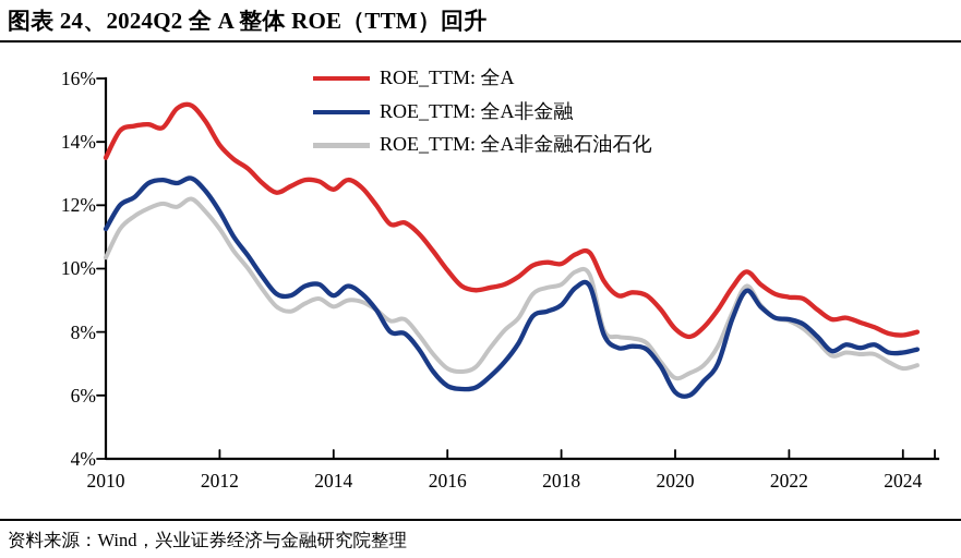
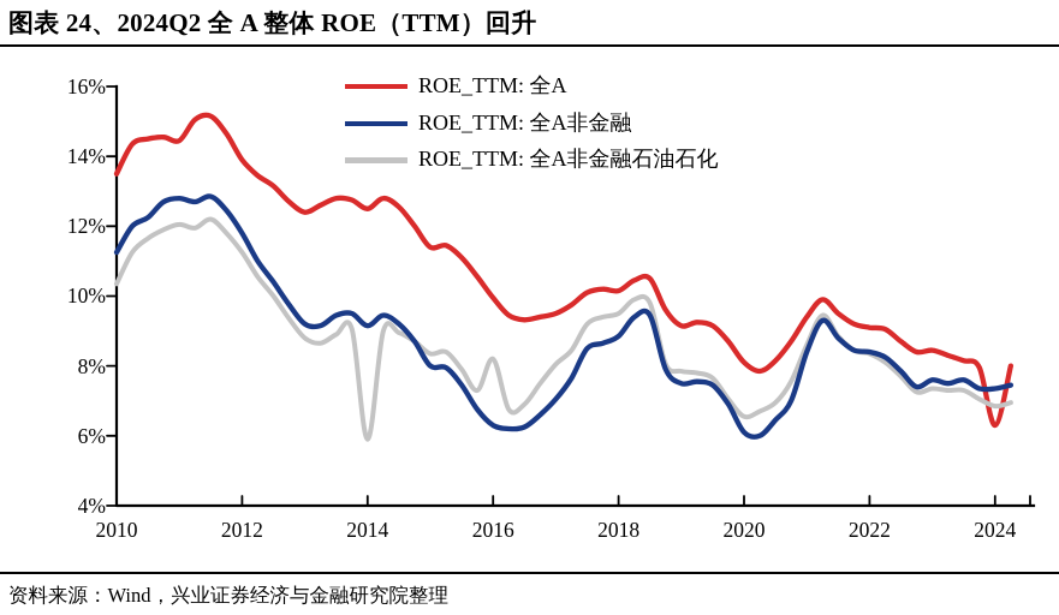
ROE_TTM: 全A非金融石油石化/2014: 8.8% -> 5.9%
ROE_TTM: 全A非金融石油石化/2016: 6.8% -> 8.2%
ROE_TTM: 全A/2024: 7.9% -> 6.3%
